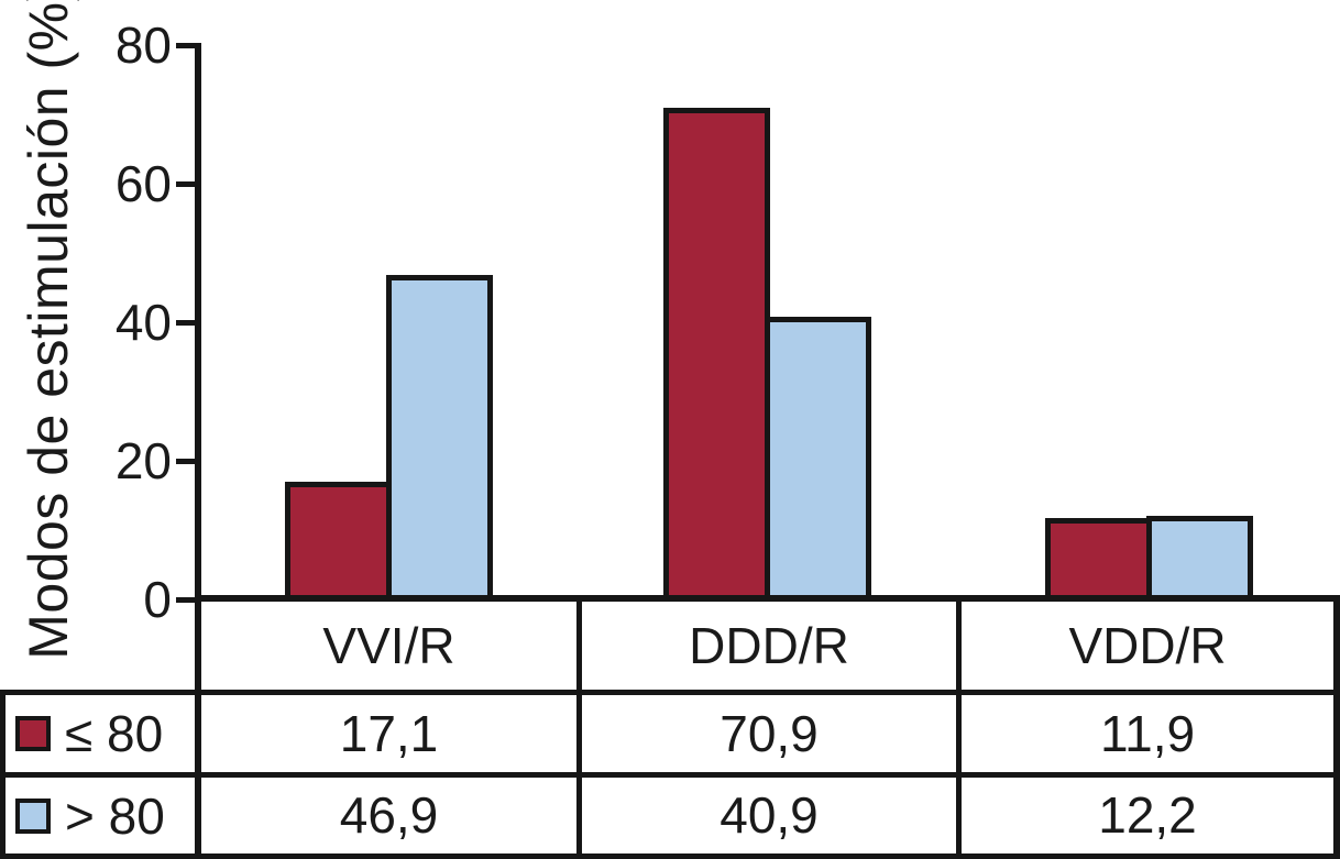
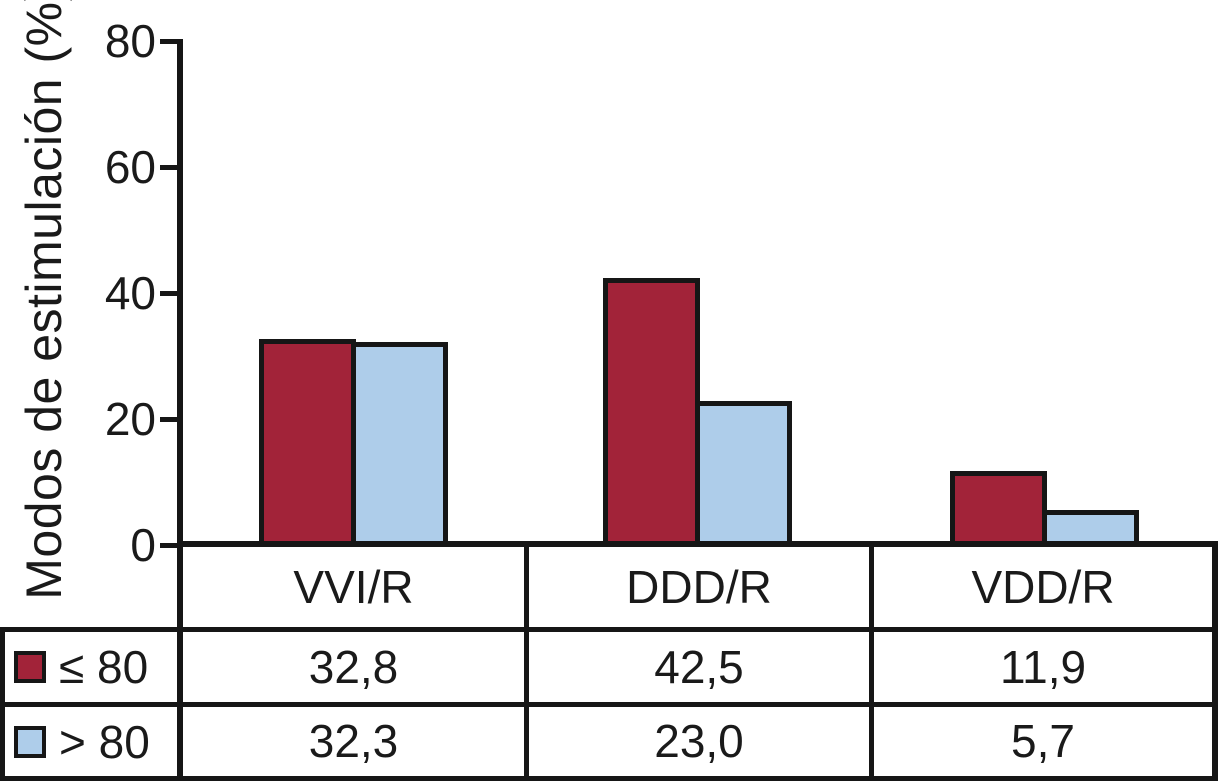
≤ 80/VVI/R: 17,1 -> 32,8
> 80/VVI/R: 46,9 -> 32,3
≤ 80/DDD/R: 70,9 -> 42,5
> 80/DDD/R: 40,9 -> 23,0
> 80/VDD/R: 12,2 -> 5,7
